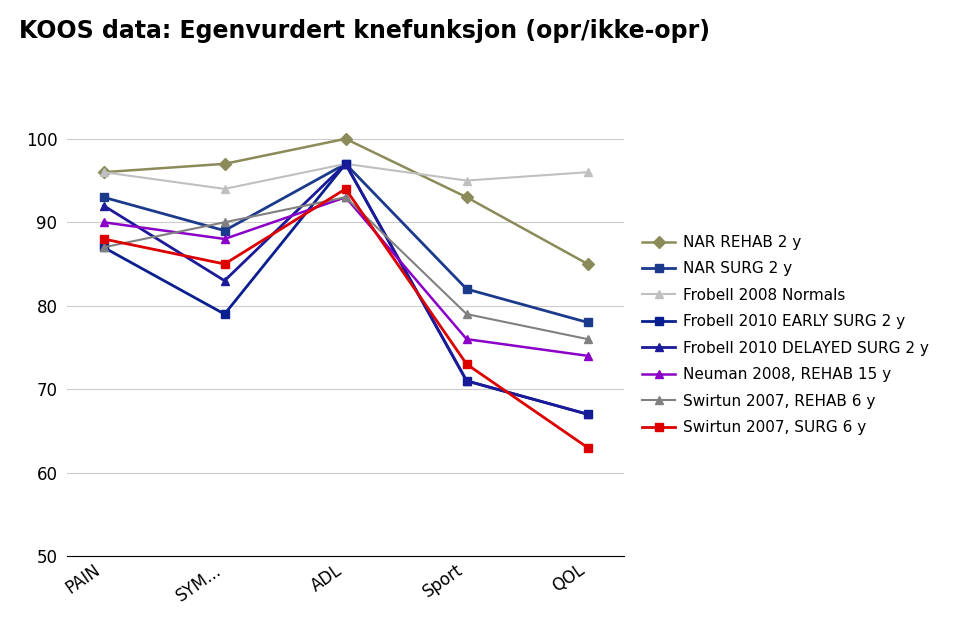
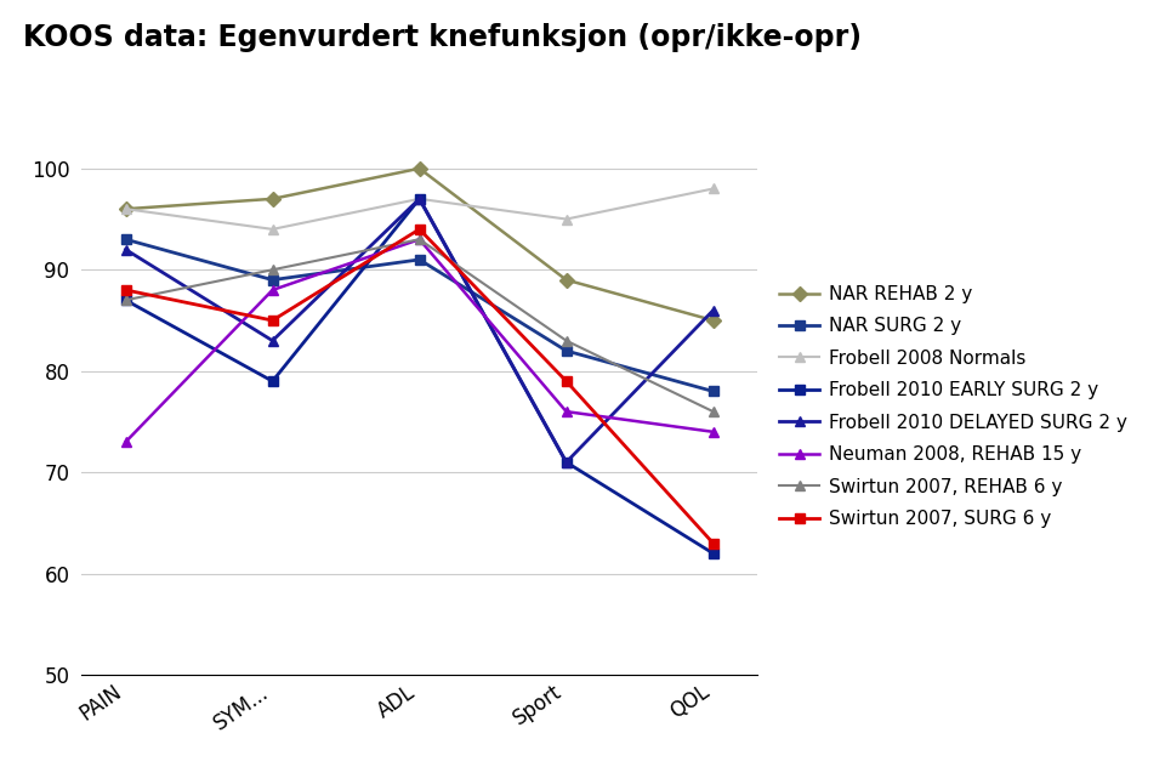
Neuman 2008, REHAB 15 y/PAIN: 90 -> 73
NAR SURG 2 y/ADL: 97 -> 91
NAR REHAB 2 y/Sport: 93 -> 89
Swirtun 2007, REHAB 6 y/Sport: 79 -> 83
Swirtun 2007, SURG 6 y/Sport: 73 -> 79
Frobell 2008 Normals/QOL: 96 -> 98
Frobell 2010 EARLY SURG 2 y/QOL: 67 -> 62
Frobell 2010 DELAYED SURG 2 y/QOL: 67 -> 86
